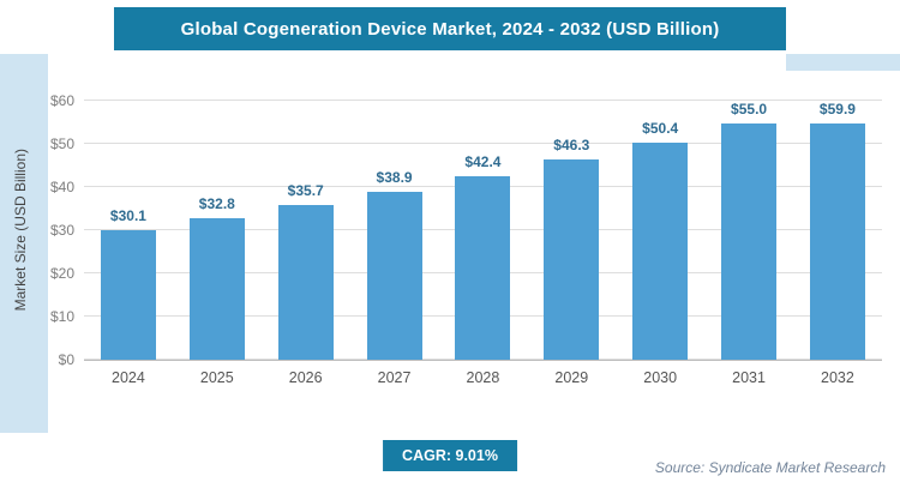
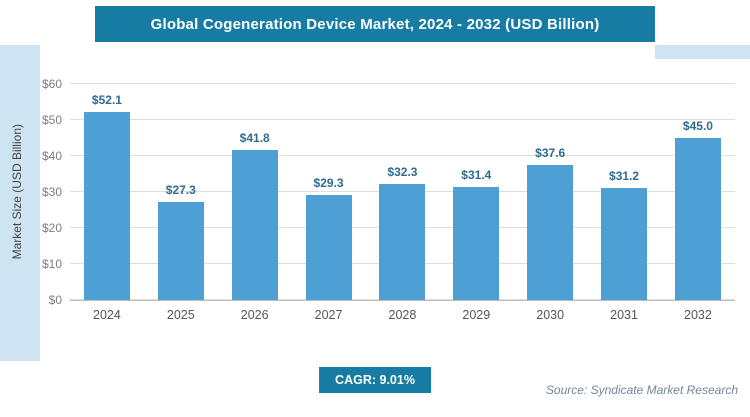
2024: $30.1 -> $52.1
2025: $32.8 -> $27.3
2026: $35.7 -> $41.8
2027: $38.9 -> $29.3
2028: $42.4 -> $32.3
2029: $46.3 -> $31.4
2030: $50.4 -> $37.6
2031: $55.0 -> $31.2
2032: $59.9 -> $45.0
